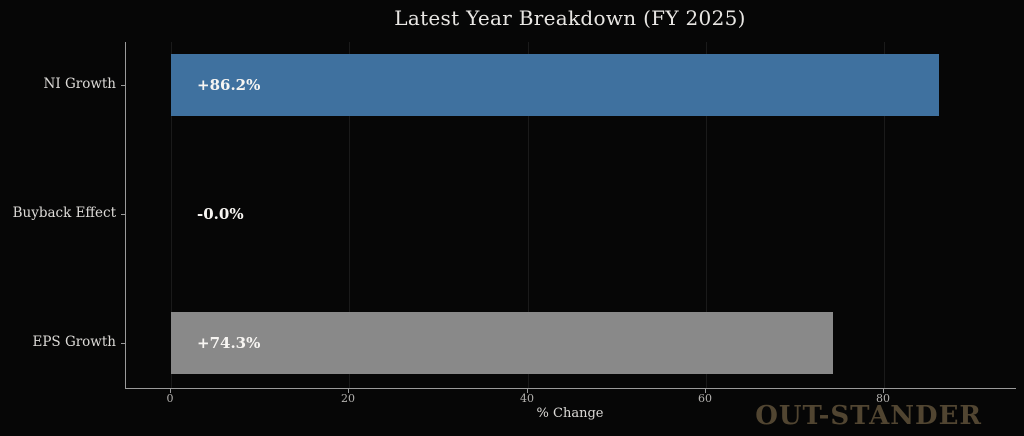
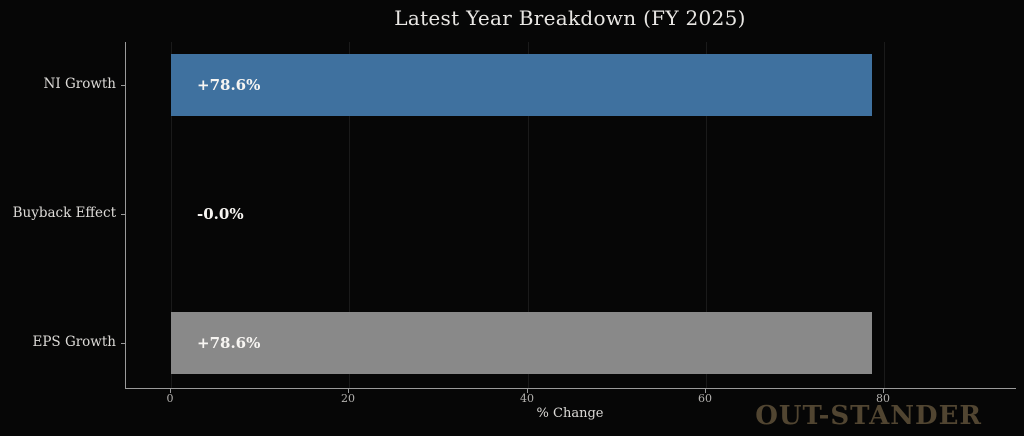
NI Growth: +86.2% -> +78.6%
EPS Growth: +74.3% -> +78.6%
